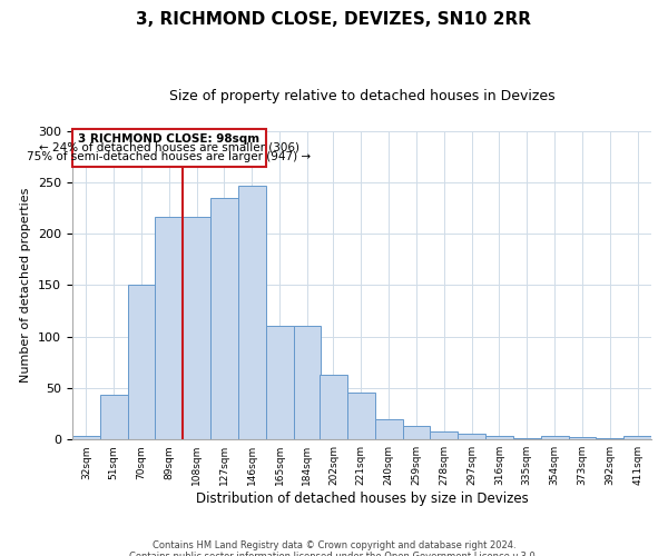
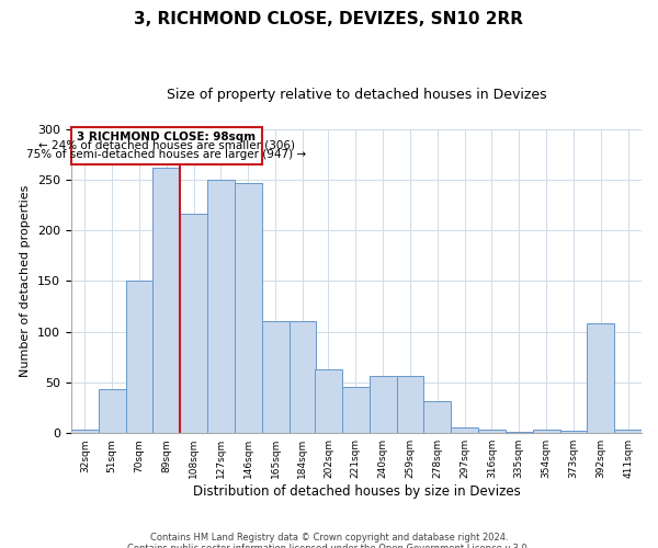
89sqm: 217 -> 262
127sqm: 235 -> 250
240sqm: 20 -> 56
259sqm: 13 -> 56
278sqm: 8 -> 32
392sqm: 1 -> 108
